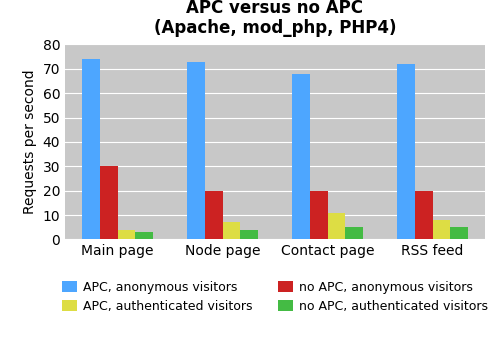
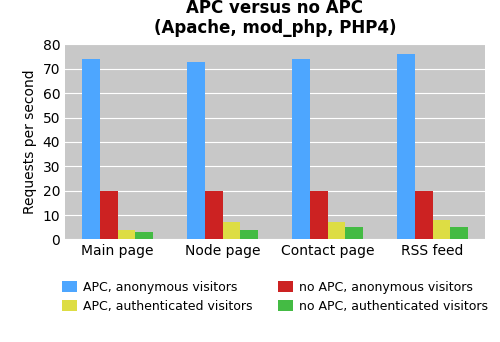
no APC, anonymous visitors/Main page: 30 -> 20
APC, anonymous visitors/Contact page: 68 -> 74
APC, authenticated visitors/Contact page: 11 -> 7
APC, anonymous visitors/RSS feed: 72 -> 76
